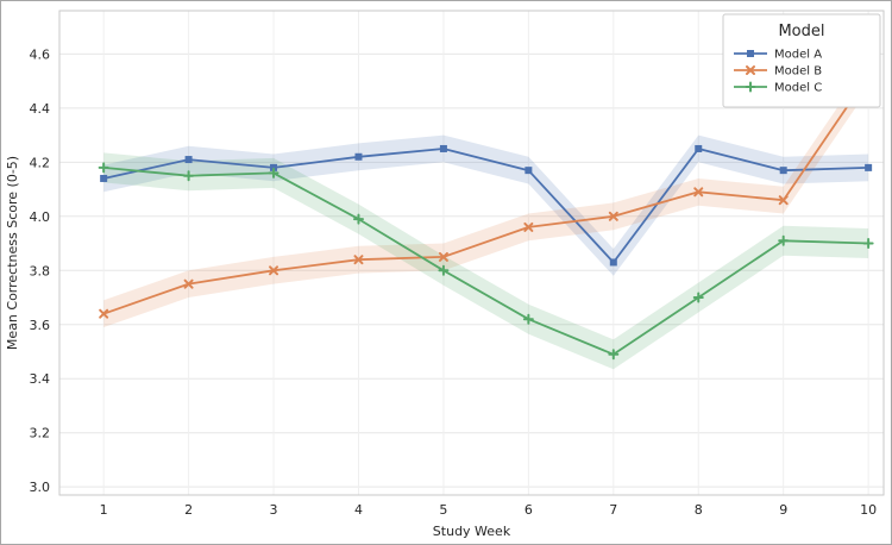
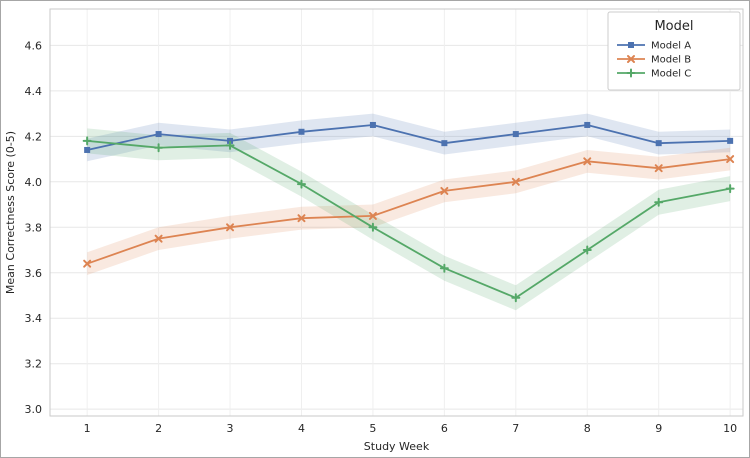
Model A/7: 3.83 -> 4.21
Model B/10: 4.52 -> 4.10
Model C/10: 3.90 -> 3.97
